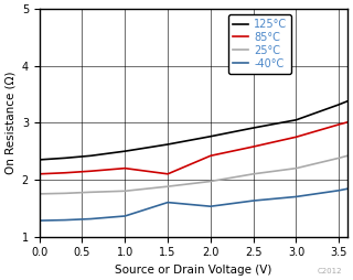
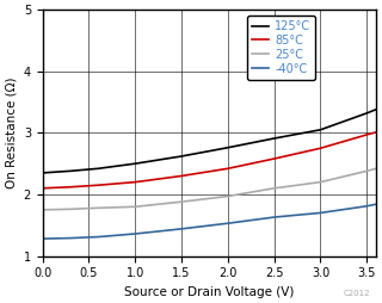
85°C/1.5: 2.10 -> 2.30
-40°C/1.5: 1.60 -> 1.44
